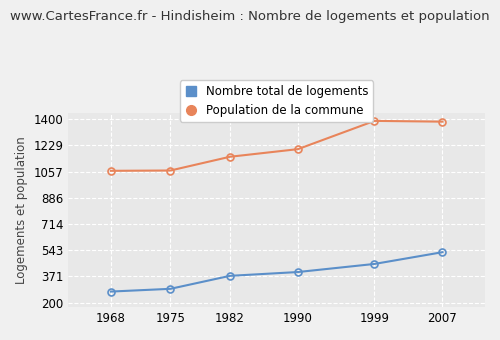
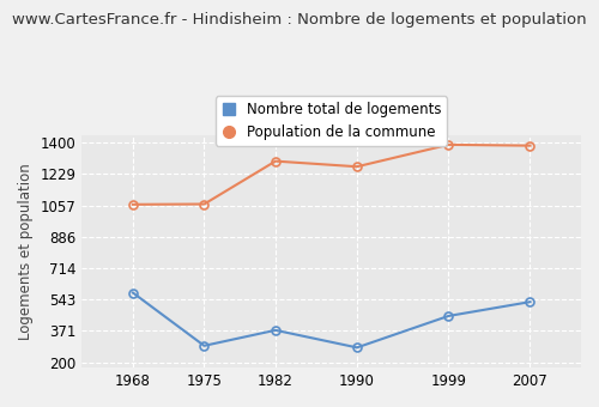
Nombre total de logements/1968: 270 -> 580
Population de la commune/1982: 1160 -> 1300
Nombre total de logements/1990: 400 -> 280
Population de la commune/1990: 1200 -> 1270
